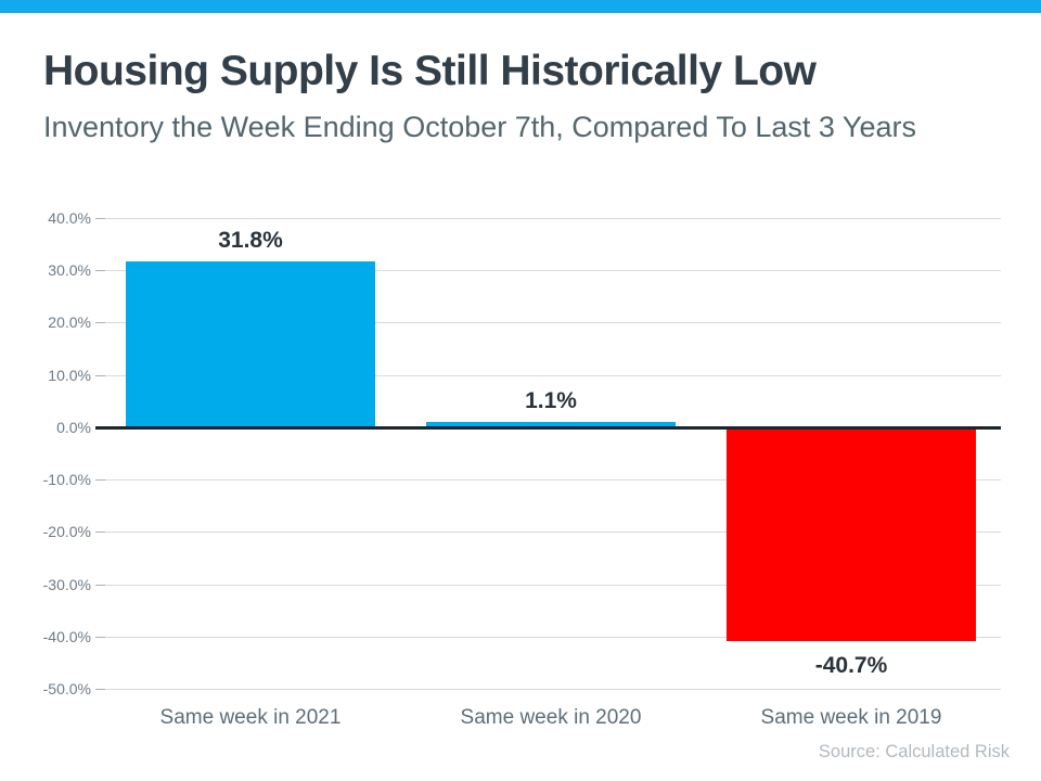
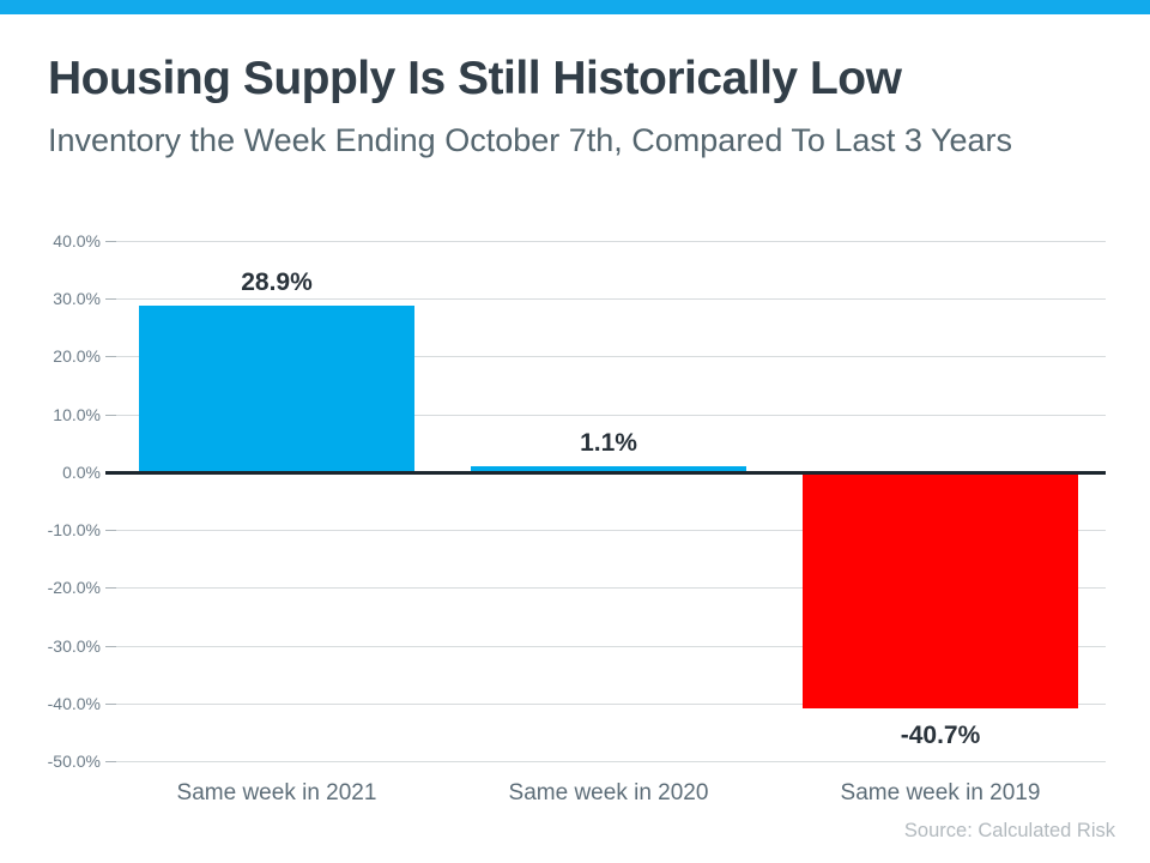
Same week in 2021: 31.8% -> 28.9%
